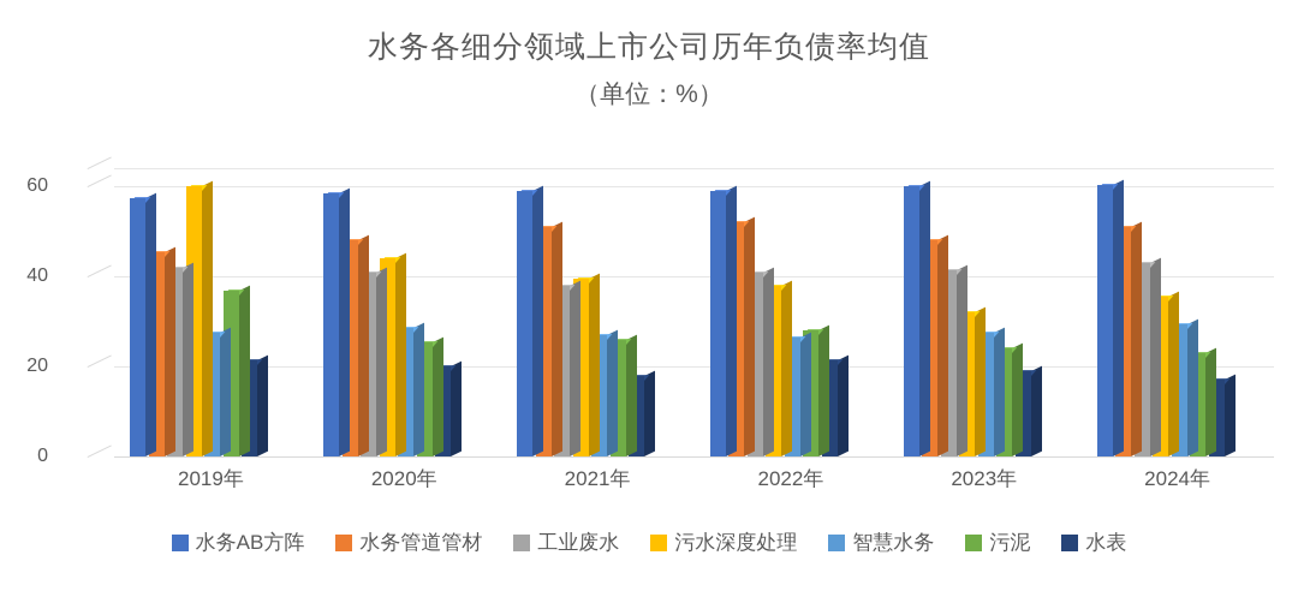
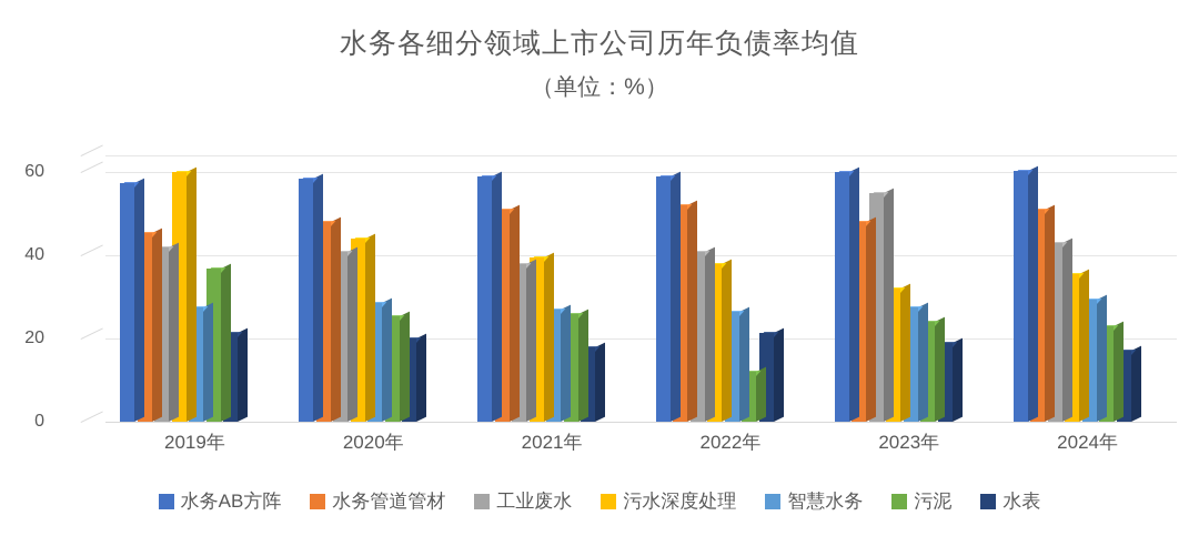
污泥/2022年: 28 -> 12
工业废水/2023年: 42 -> 55
